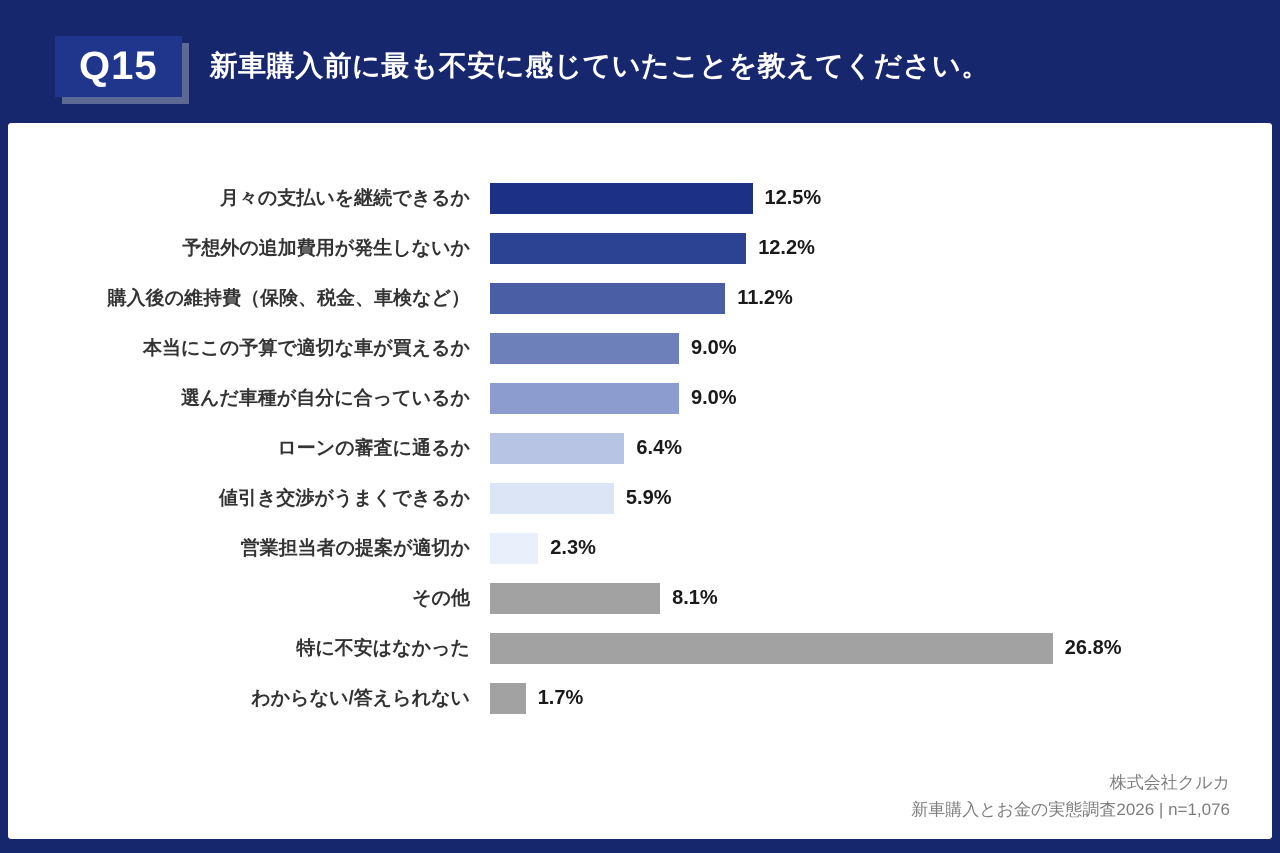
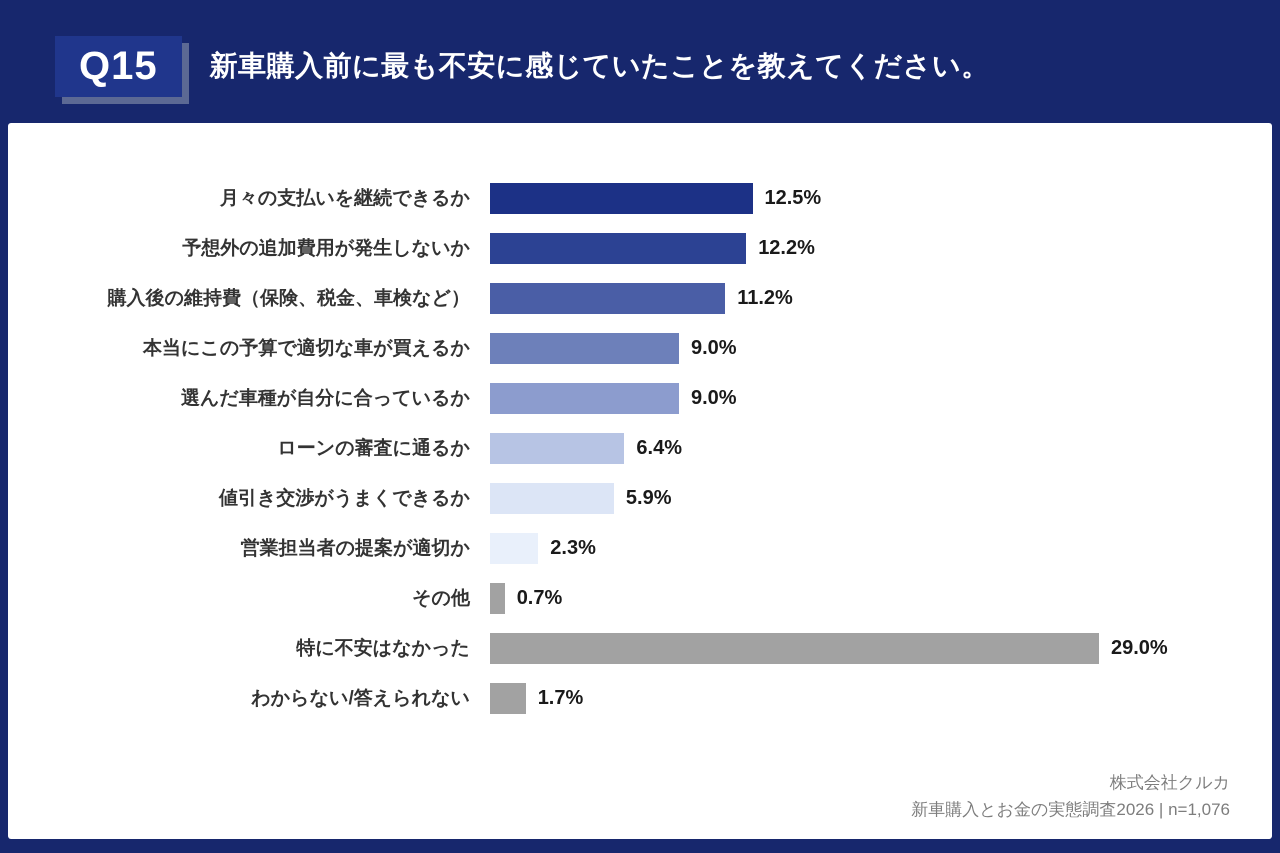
その他: 8.1% -> 0.7%
特に不安はなかった: 26.8% -> 29.0%
